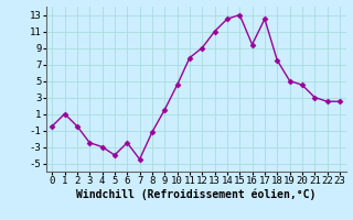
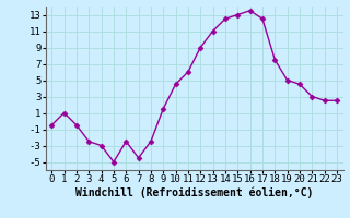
5: -4.0 -> -5.0
8: -1.2 -> -2.5
11: 7.8 -> 6.0
16: 9.4 -> 13.5
